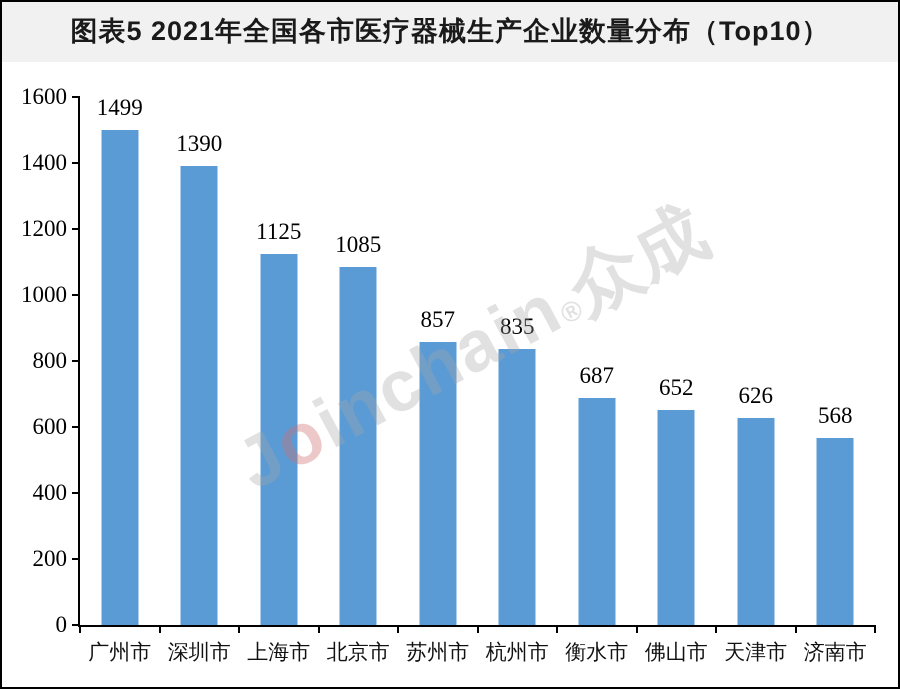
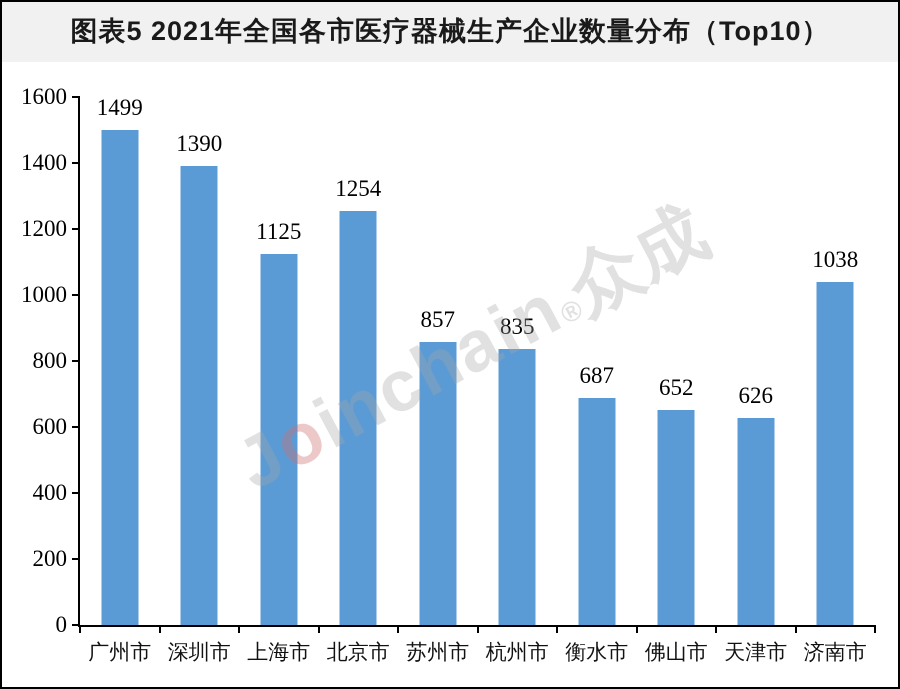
北京市: 1085 -> 1254
济南市: 568 -> 1038
